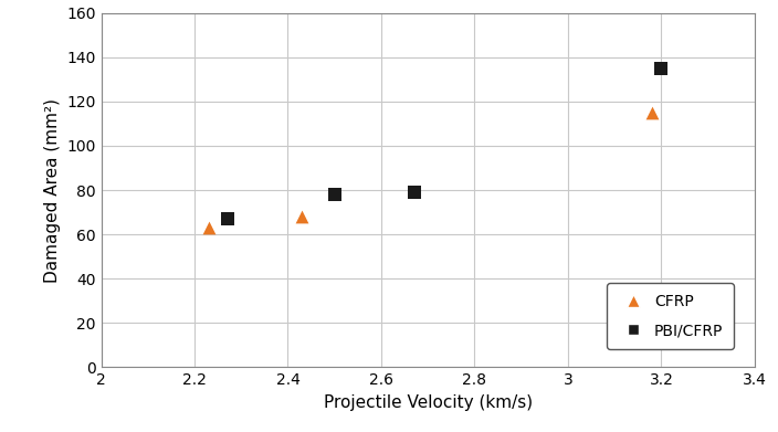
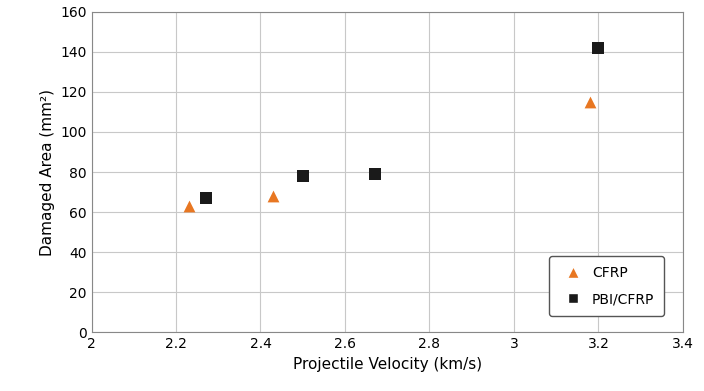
PBI/CFRP/3.2: 135 -> 142
